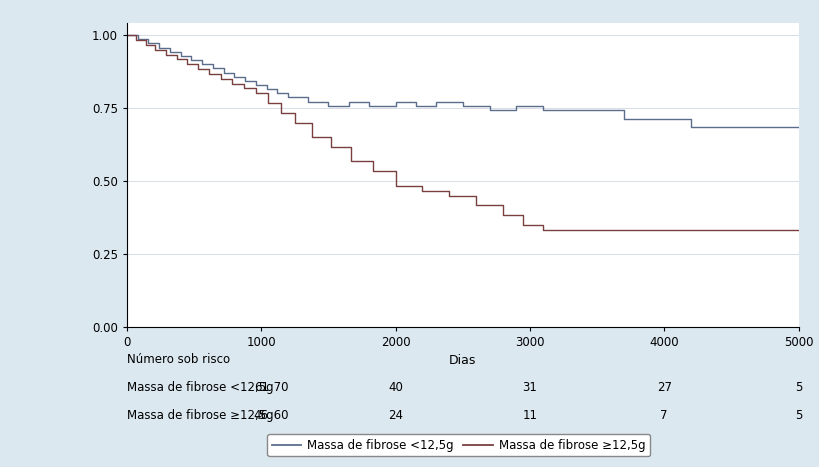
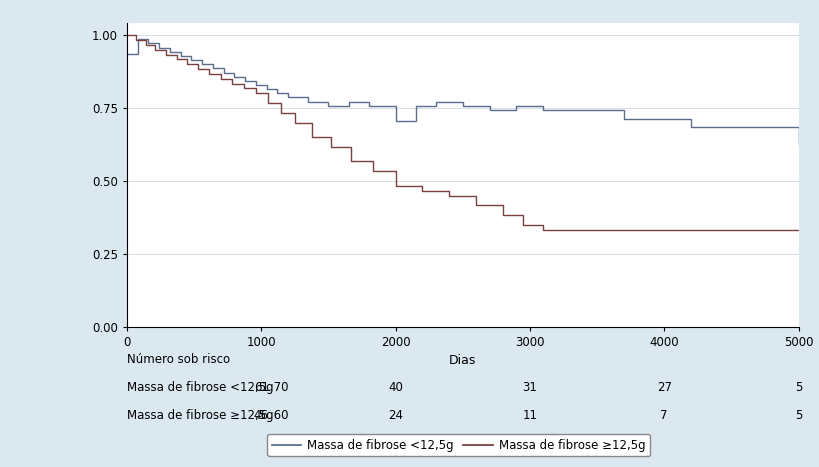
Massa de fibrose <12,5g/0: 1.000 -> 0.935
Massa de fibrose <12,5g/2000: 0.771 -> 0.705
Massa de fibrose <12,5g/5000: 0.686 -> 0.625
